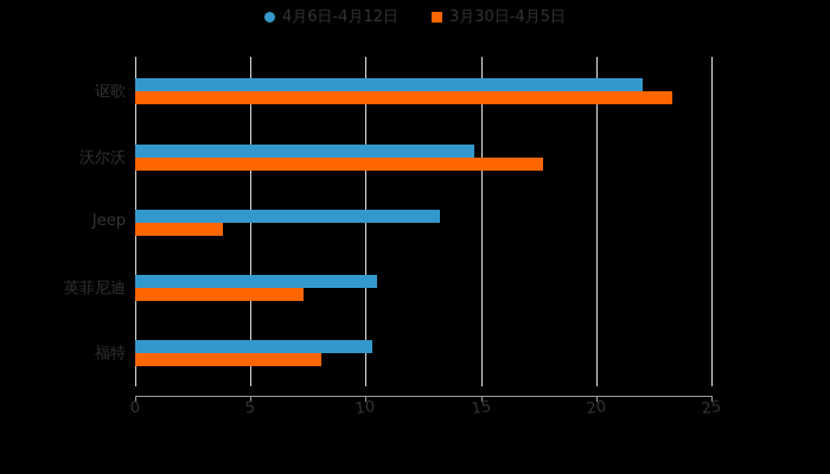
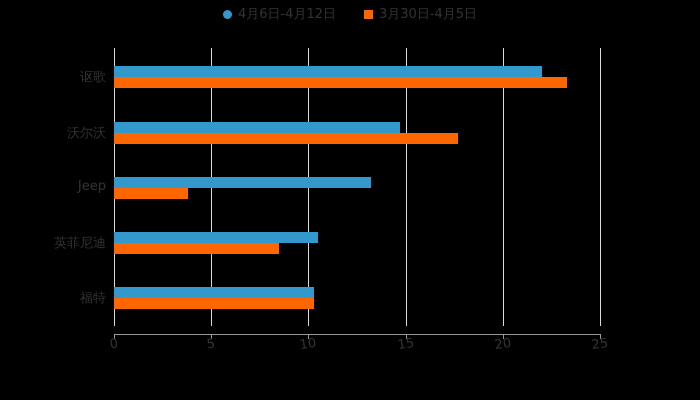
3月30日-4月5日/英菲尼迪: 7.3 -> 8.5
3月30日-4月5日/福特: 8.1 -> 10.3
